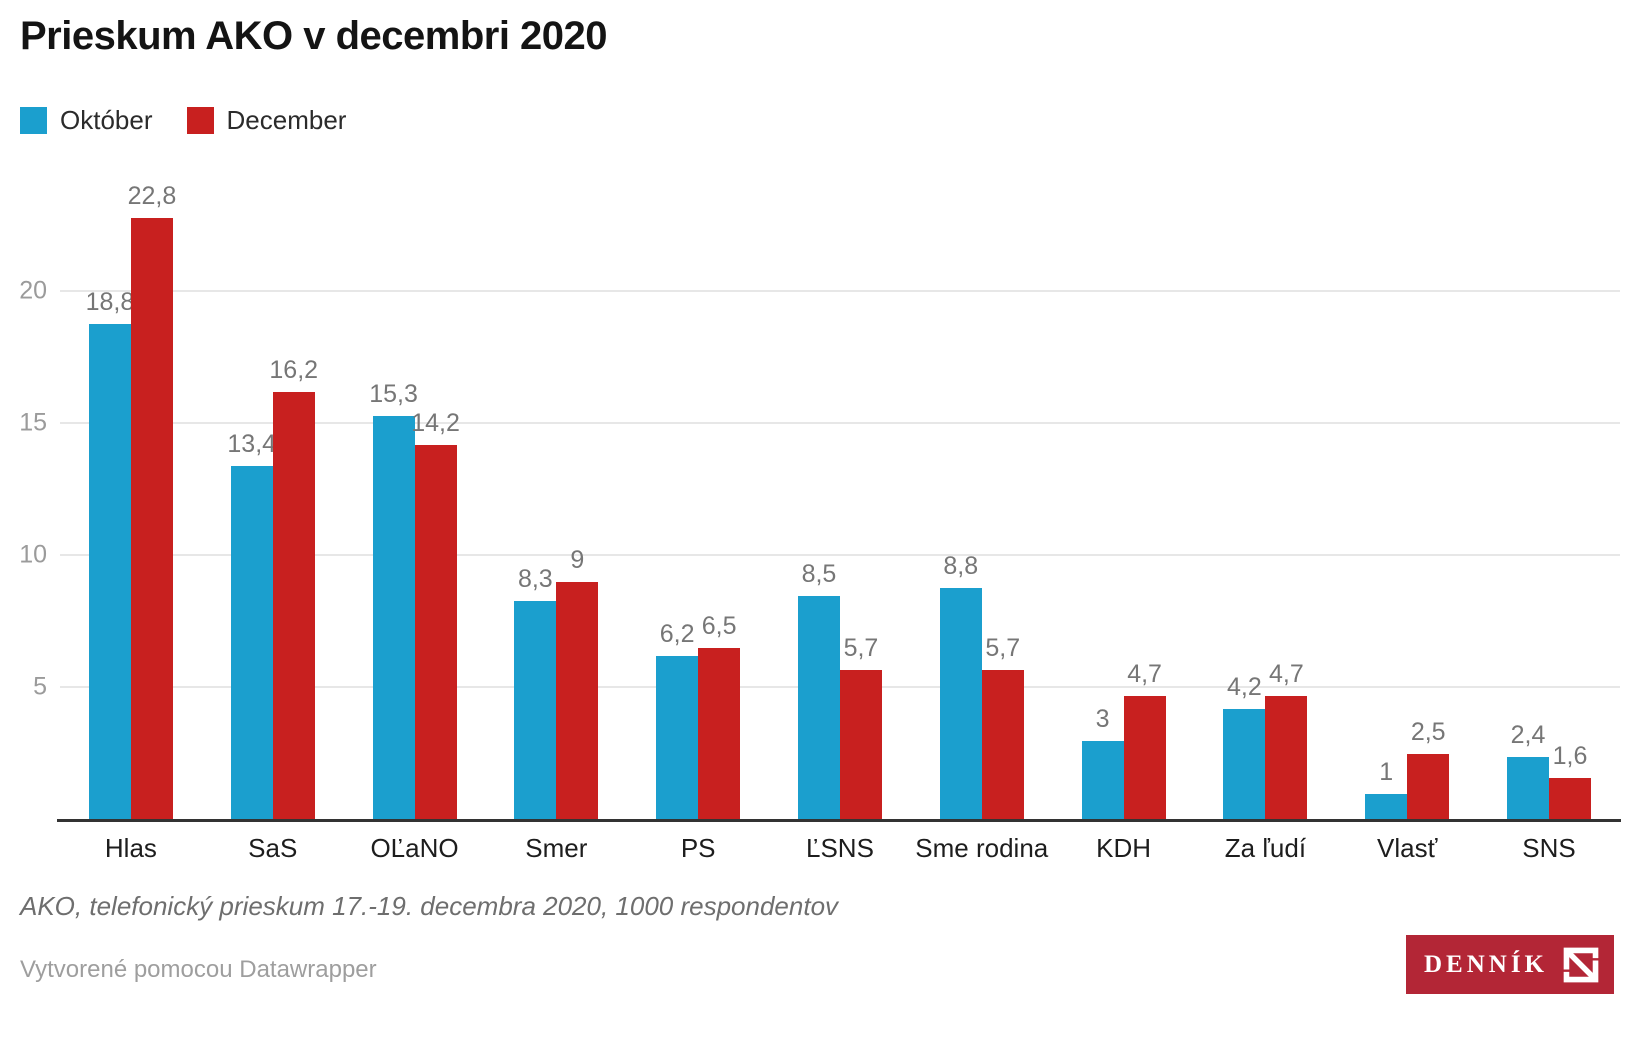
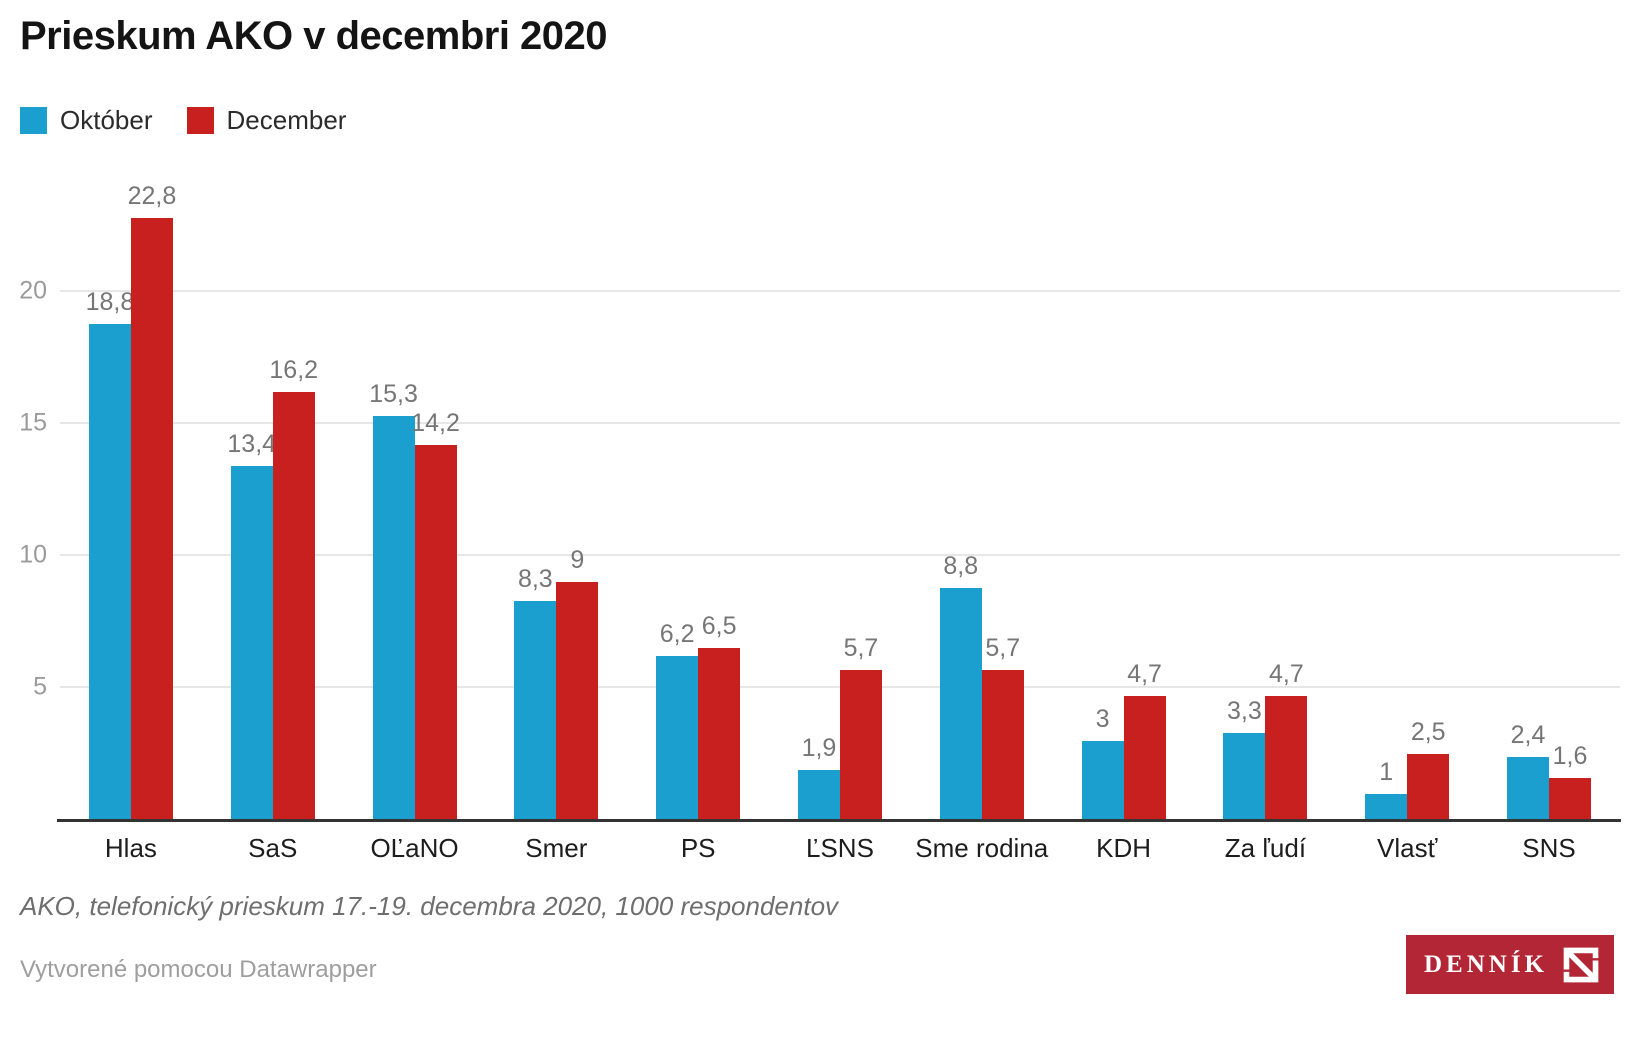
Október/ĽSNS: 8,5 -> 1,9
Október/Za ľudí: 4,2 -> 3,3
